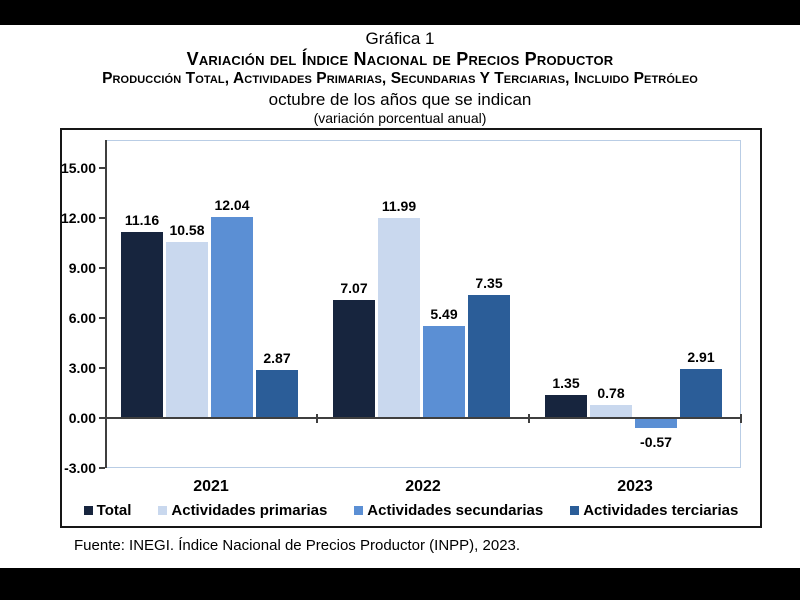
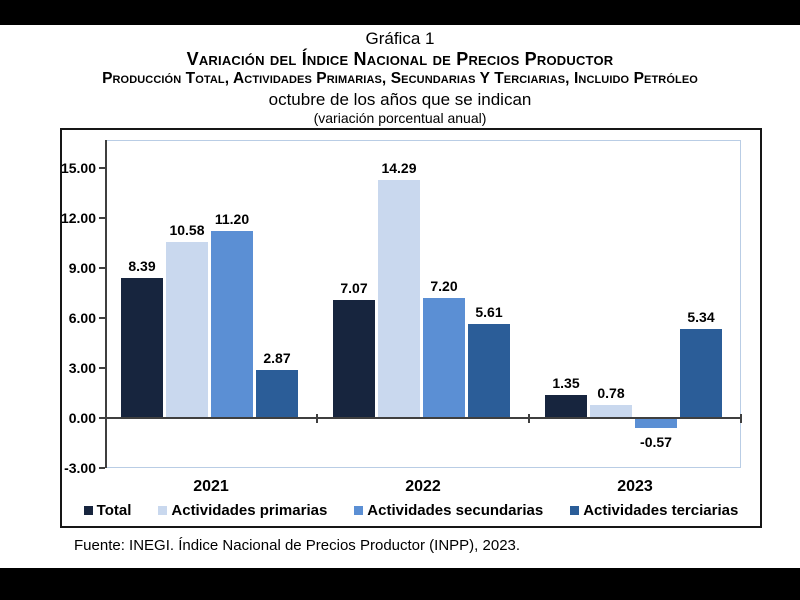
Total/2021: 11.16 -> 8.39
Actividades secundarias/2021: 12.04 -> 11.20
Actividades primarias/2022: 11.99 -> 14.29
Actividades secundarias/2022: 5.49 -> 7.20
Actividades terciarias/2022: 7.35 -> 5.61
Actividades terciarias/2023: 2.91 -> 5.34
